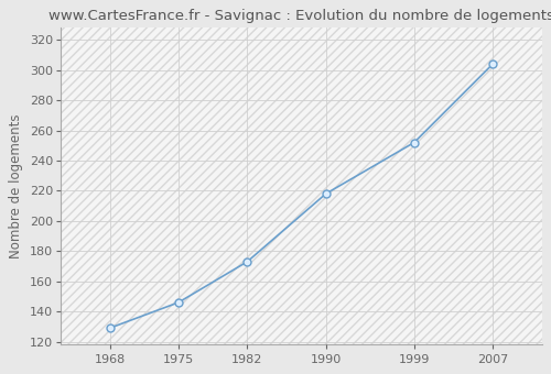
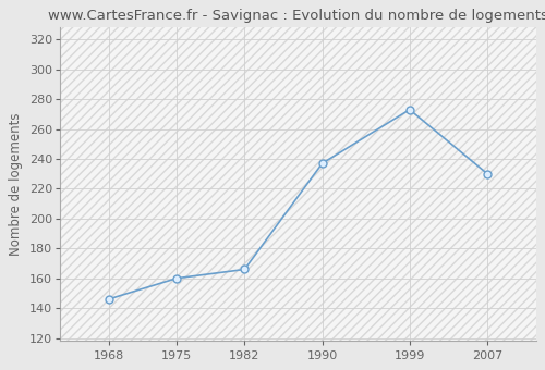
1968: 129 -> 146
1975: 146 -> 160
1982: 173 -> 166
1990: 218 -> 237
1999: 252 -> 273
2007: 304 -> 230
